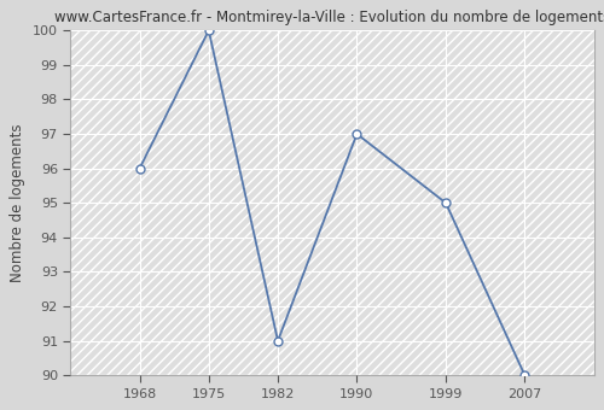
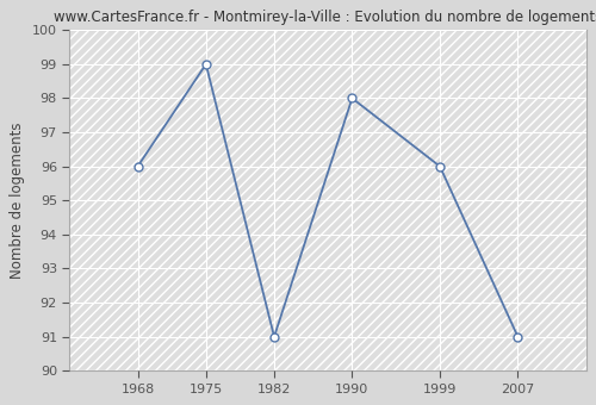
1975: 100 -> 99
1990: 97 -> 98
1999: 95 -> 96
2007: 90 -> 91
